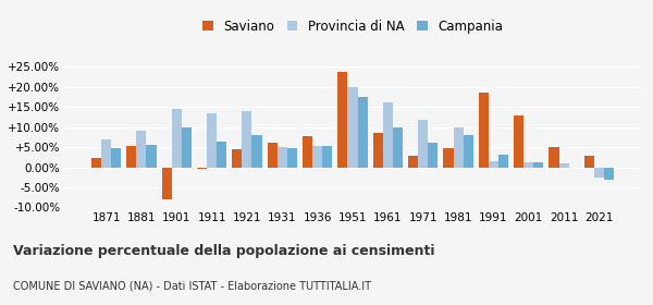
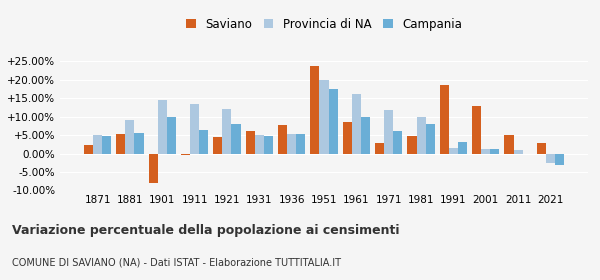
Provincia di NA/1871: 7.0% -> 5.0%
Provincia di NA/1921: 14.0% -> 12.2%
